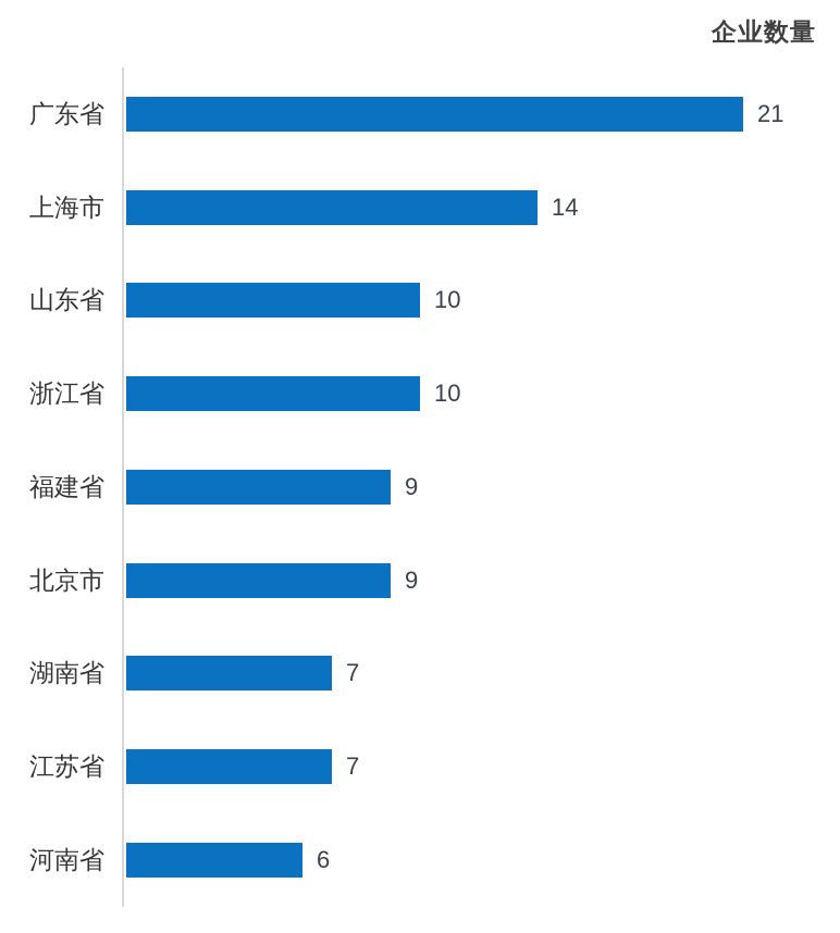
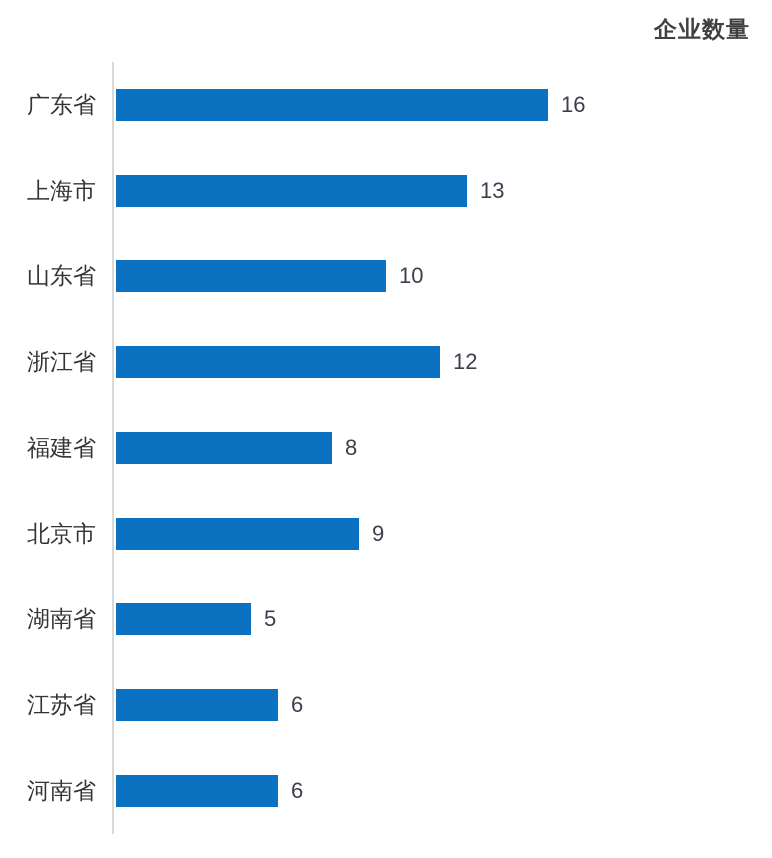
广东省: 21 -> 16
上海市: 14 -> 13
浙江省: 10 -> 12
福建省: 9 -> 8
湖南省: 7 -> 5
江苏省: 7 -> 6
